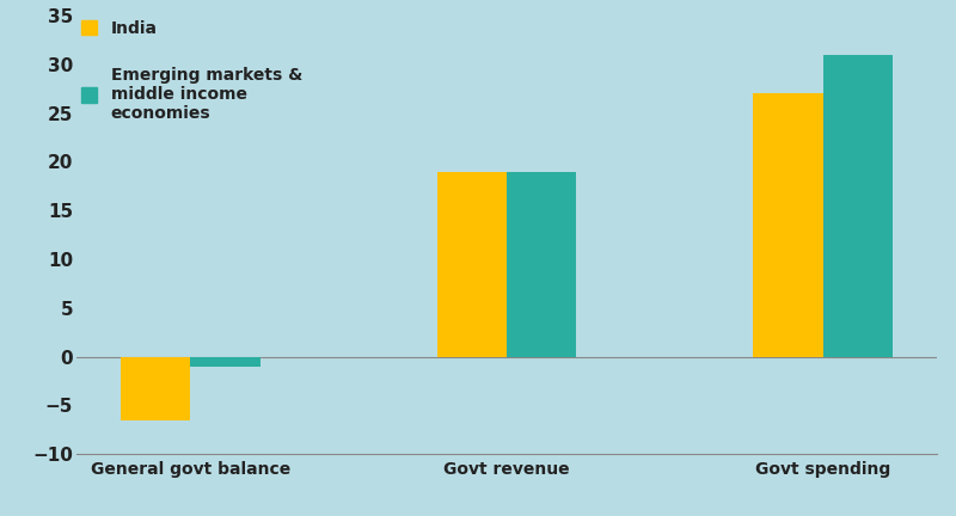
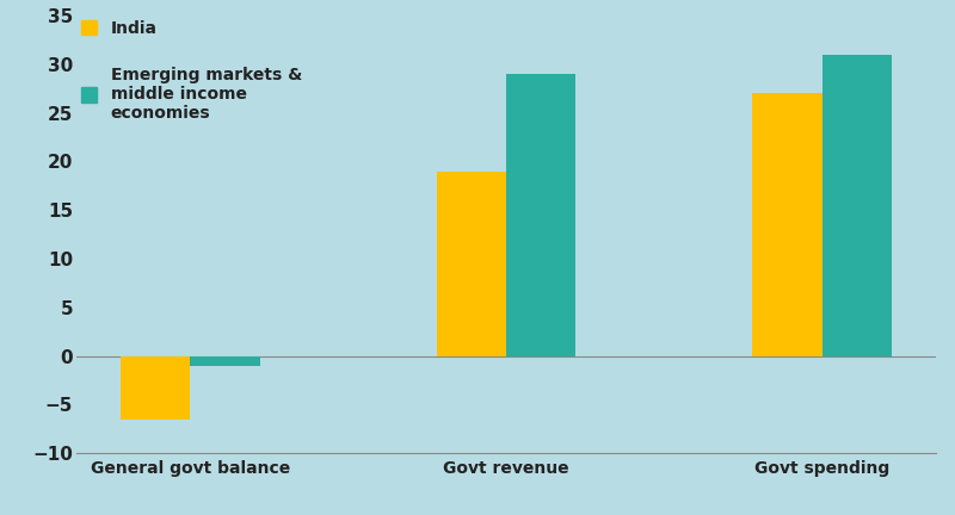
Emerging markets & middle income economies/Govt revenue: 19 -> 29
